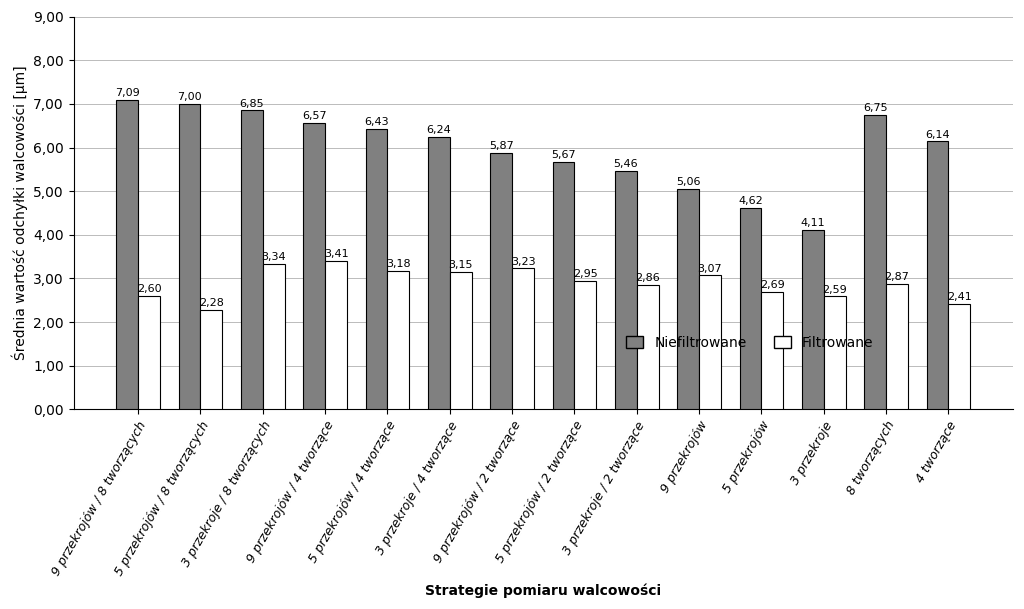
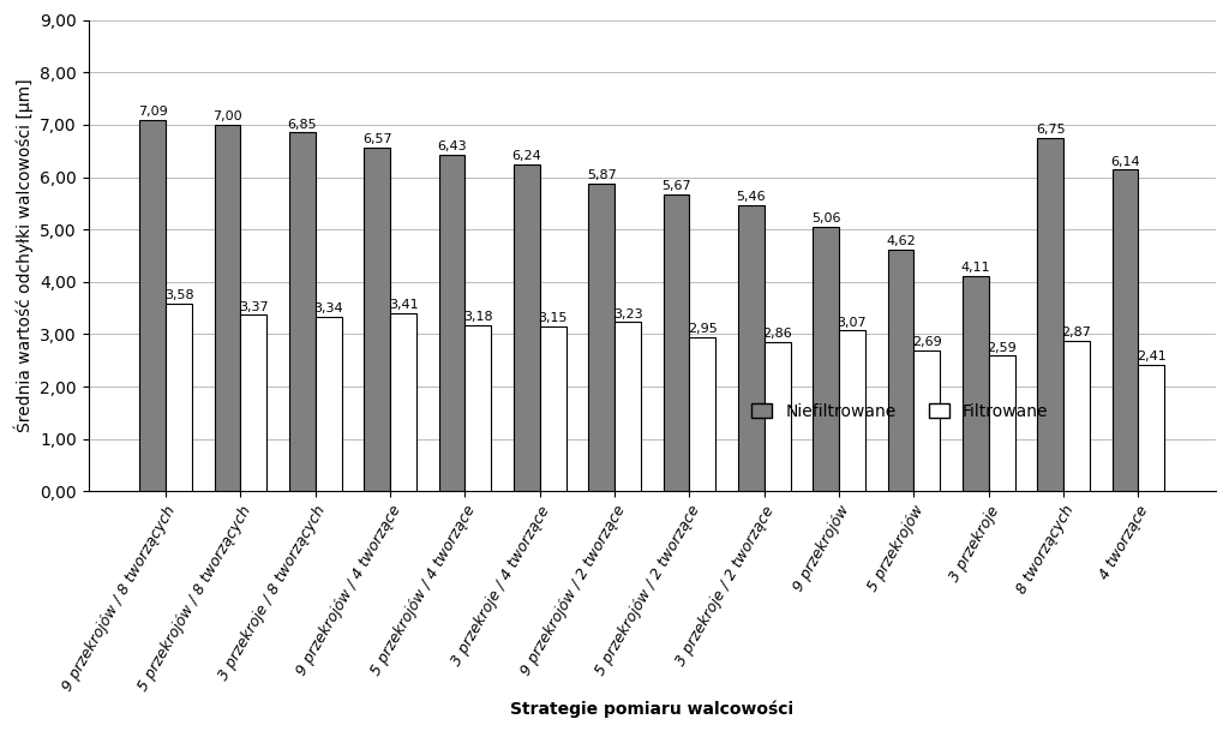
Filtrowane/9 przekrojów / 8 tworzących: 2,60 -> 3,58
Filtrowane/5 przekrojów / 8 tworzących: 2,28 -> 3,37
